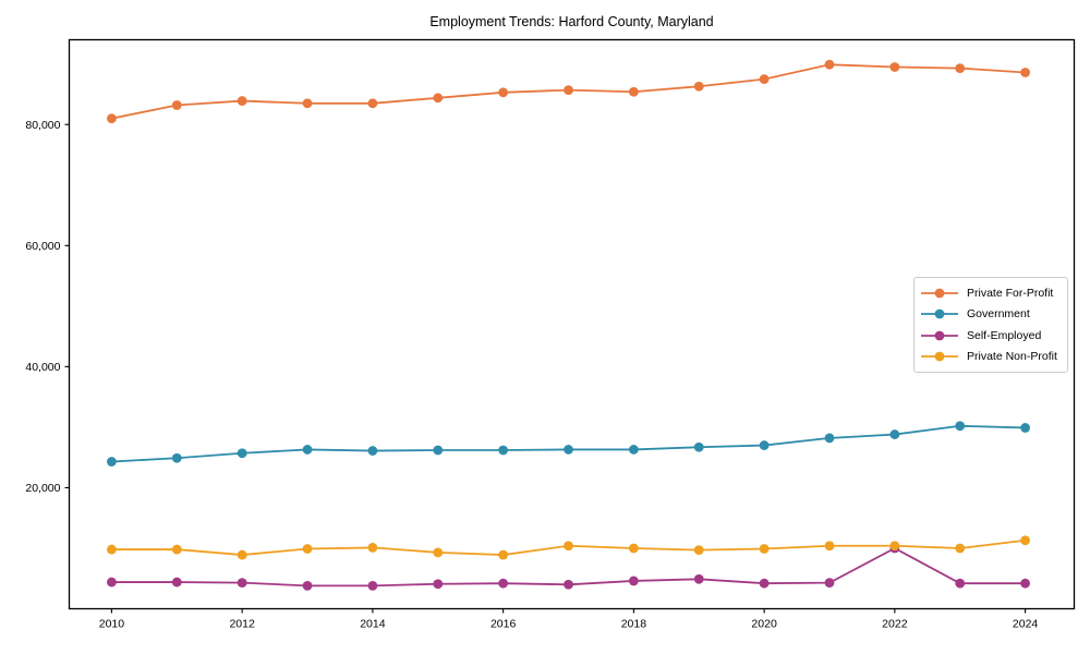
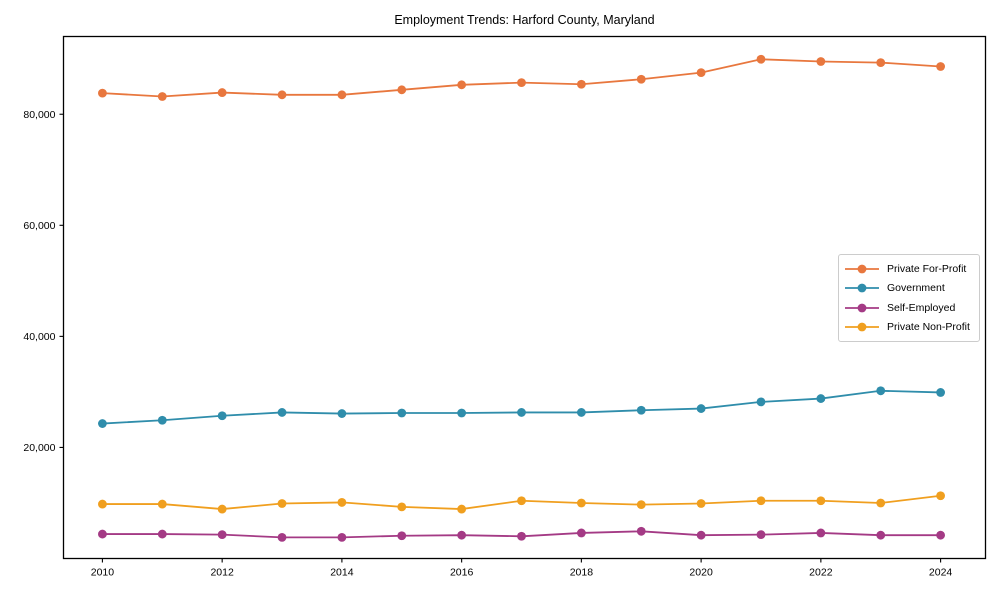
Private For-Profit/2010: 81000 -> 84000
Self-Employed/2022: 10000 -> 5000
